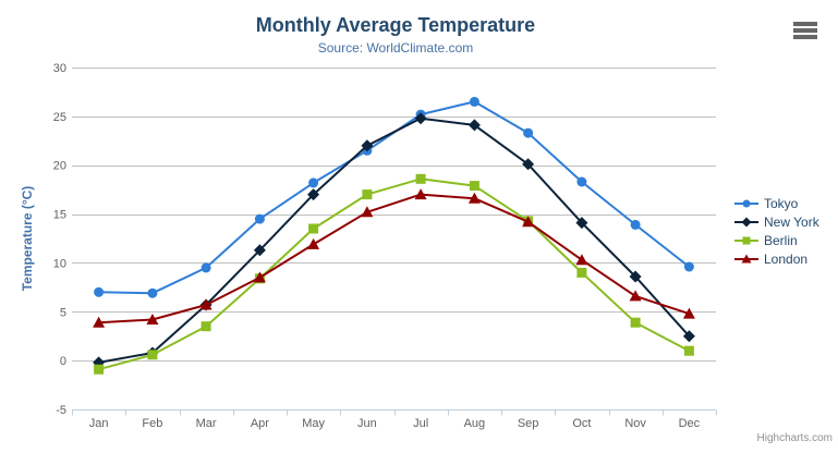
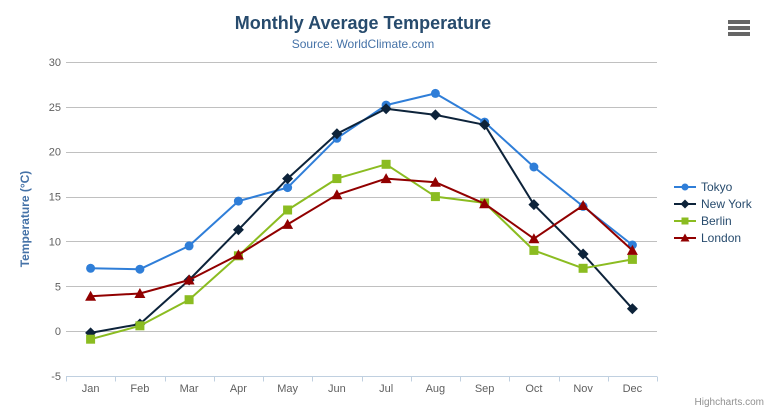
Tokyo/May: 18 -> 16
Berlin/Aug: 18 -> 15
New York/Sep: 20 -> 23
Berlin/Nov: 4 -> 7
London/Nov: 7 -> 14
Berlin/Dec: 1 -> 8
London/Dec: 5 -> 9
